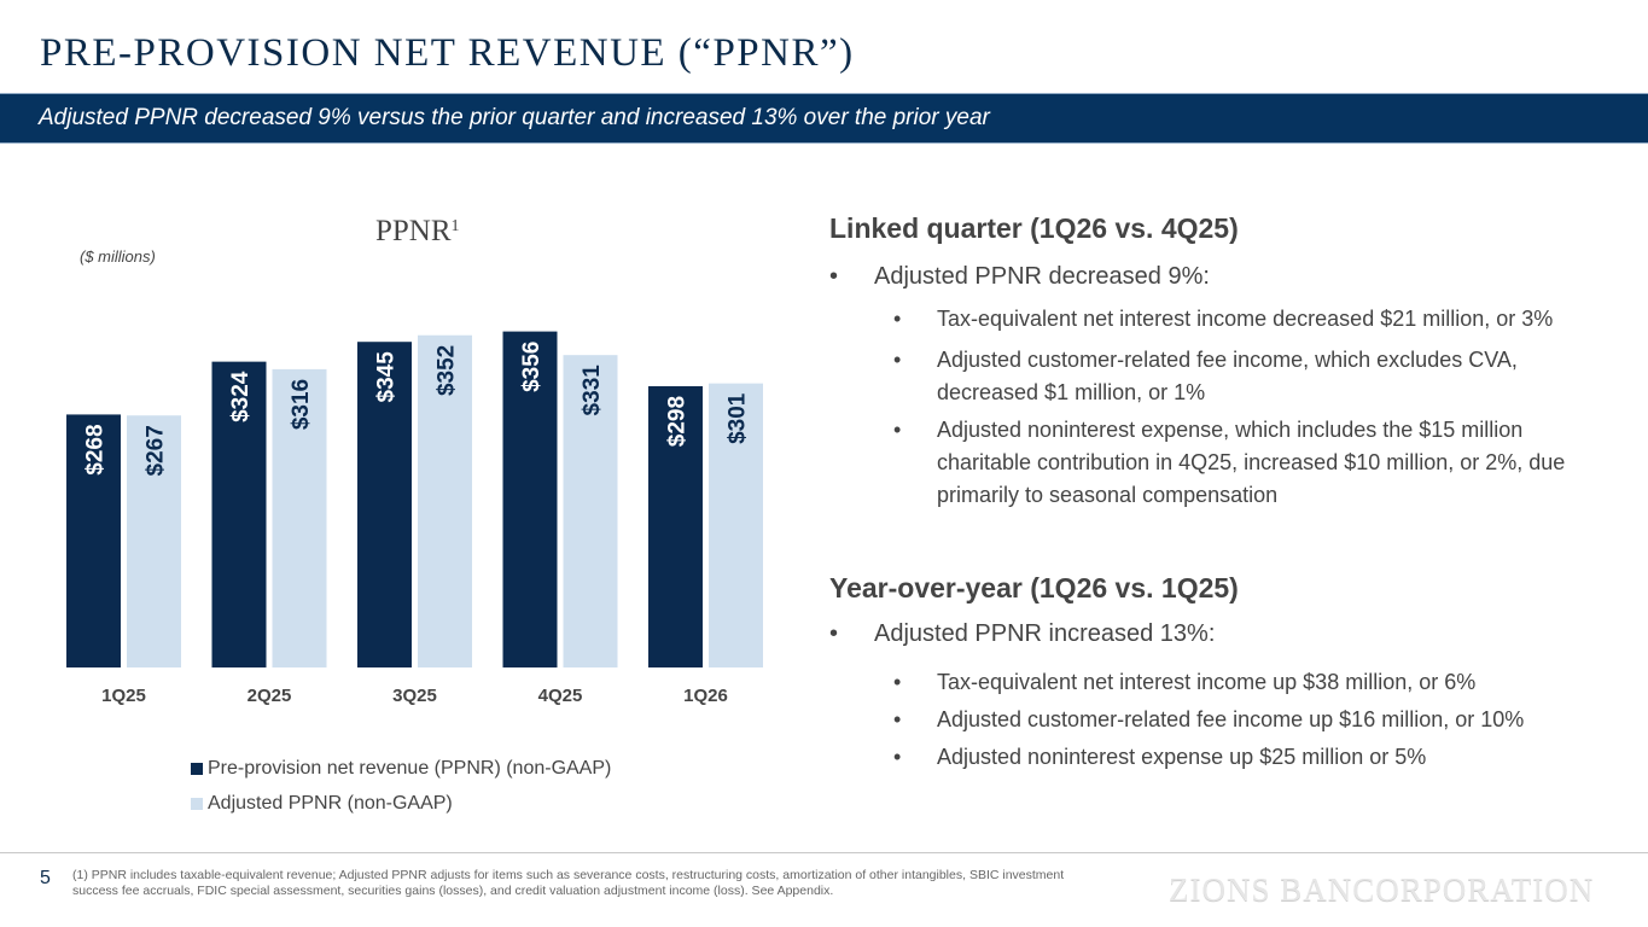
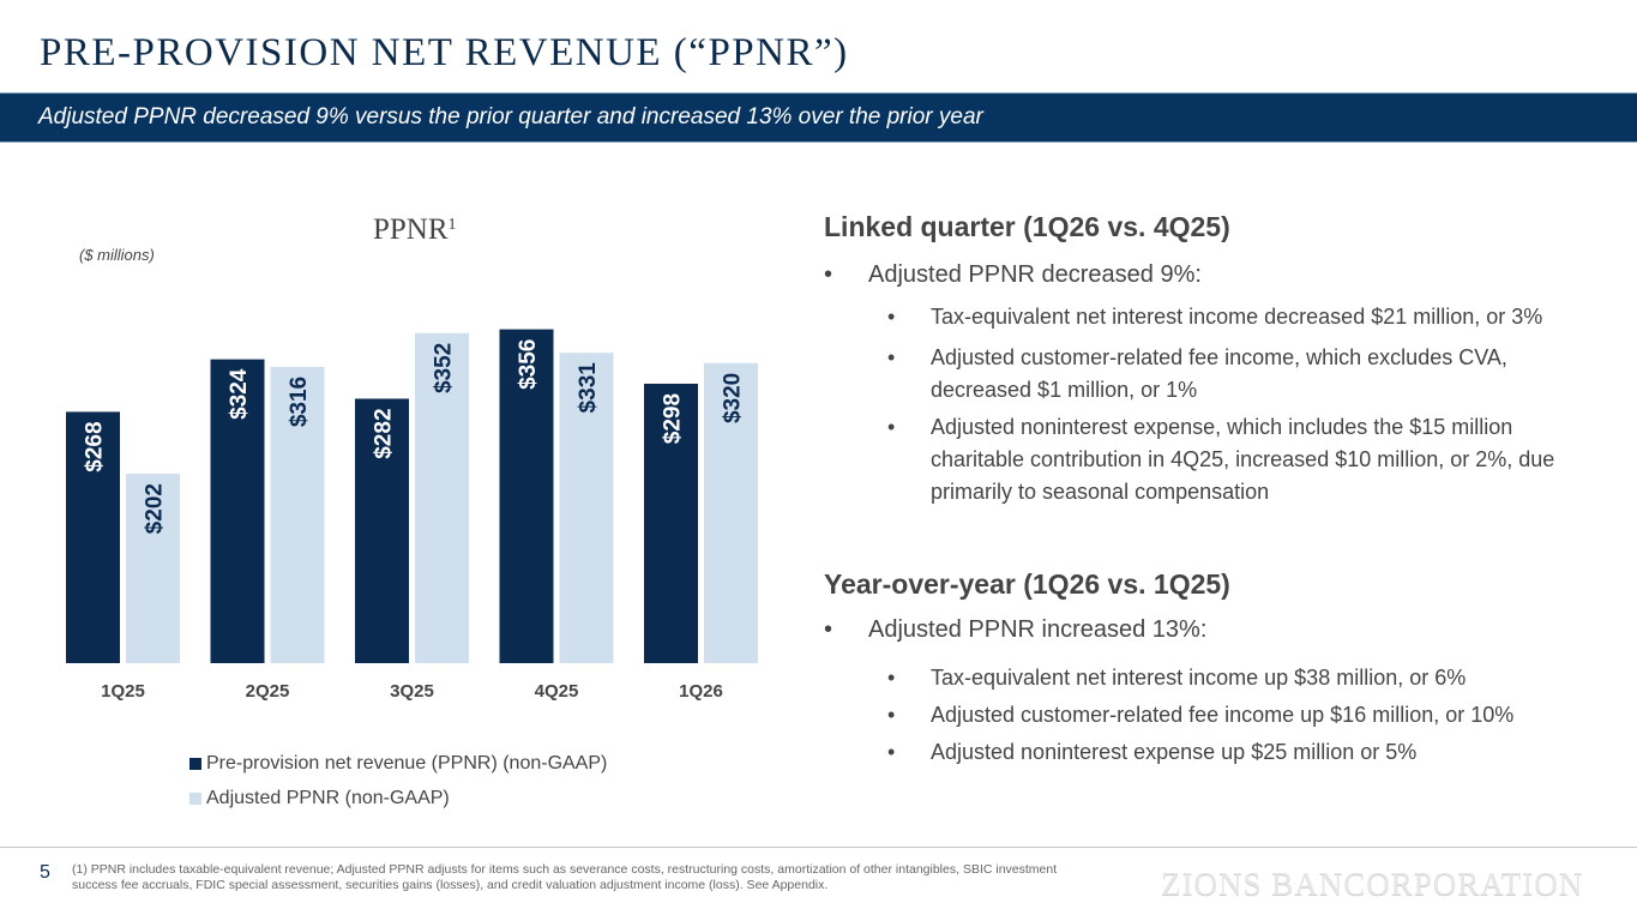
Adjusted PPNR (non-GAAP)/1Q25: $267 -> $202
Pre-provision net revenue (PPNR) (non-GAAP)/3Q25: $345 -> $282
Adjusted PPNR (non-GAAP)/1Q26: $301 -> $320
